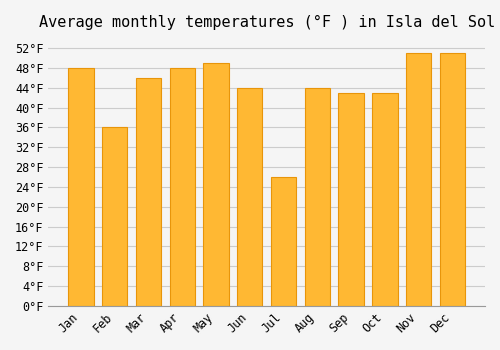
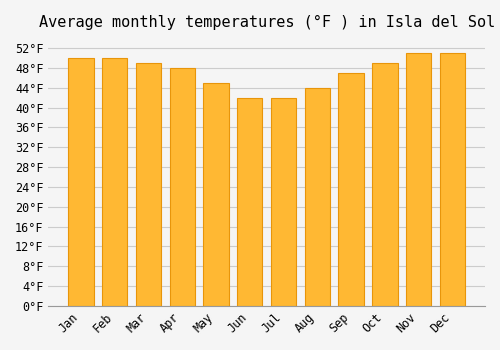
Jan: 48°F -> 50°F
Feb: 36°F -> 50°F
Mar: 46°F -> 49°F
May: 49°F -> 45°F
Jun: 44°F -> 42°F
Jul: 26°F -> 42°F
Sep: 43°F -> 47°F
Oct: 43°F -> 49°F
